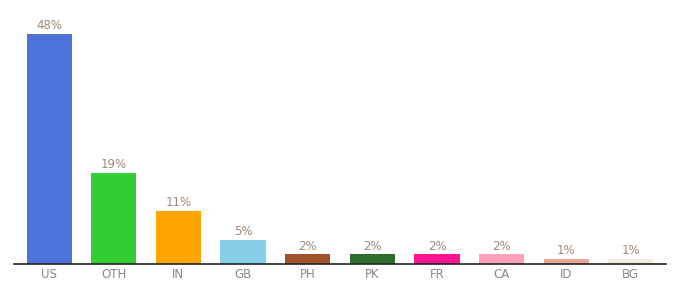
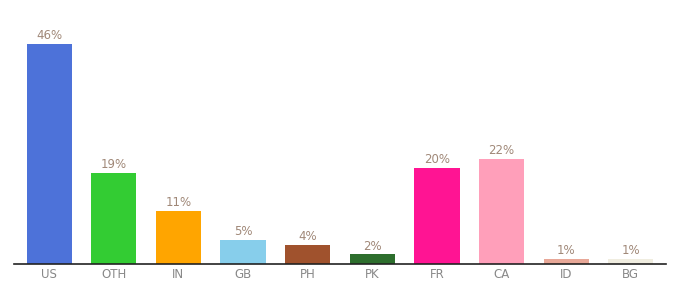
US: 48% -> 46%
PH: 2% -> 4%
FR: 2% -> 20%
CA: 2% -> 22%
